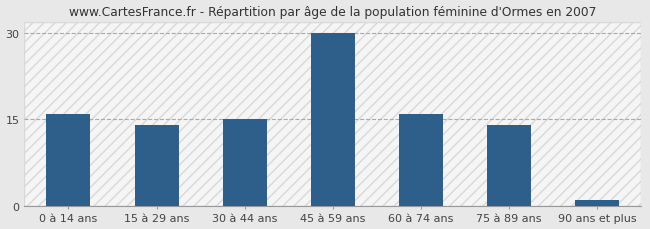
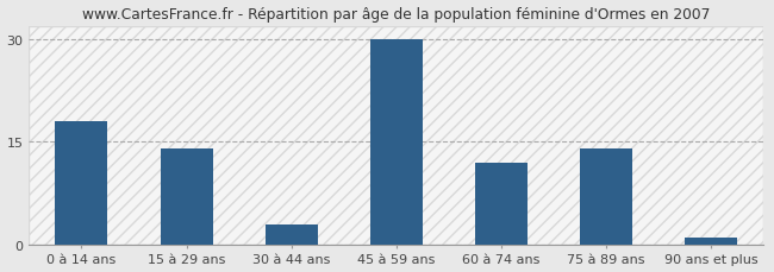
0 à 14 ans: 16 -> 18
30 à 44 ans: 15 -> 3
60 à 74 ans: 16 -> 12
